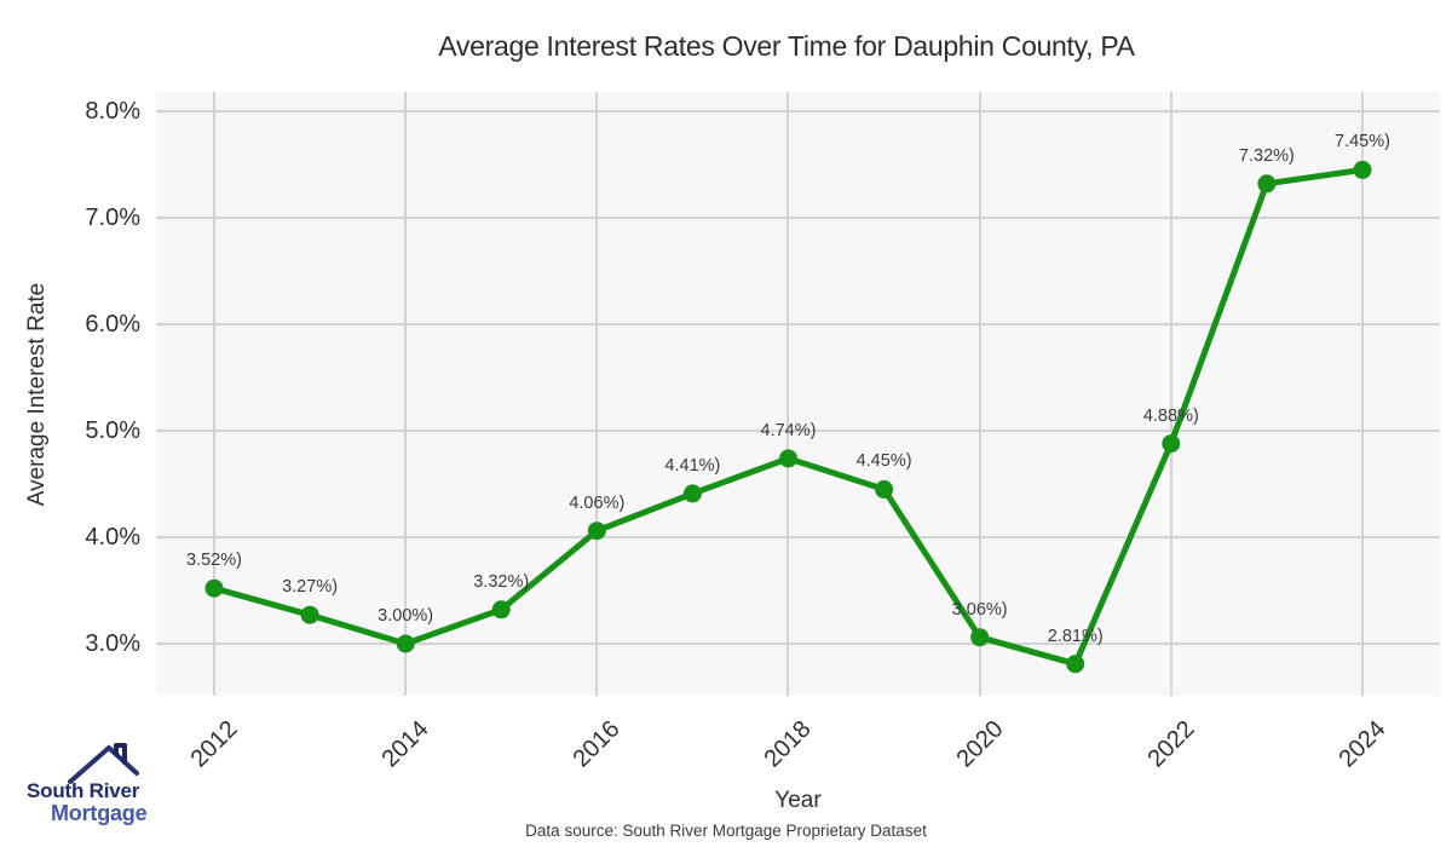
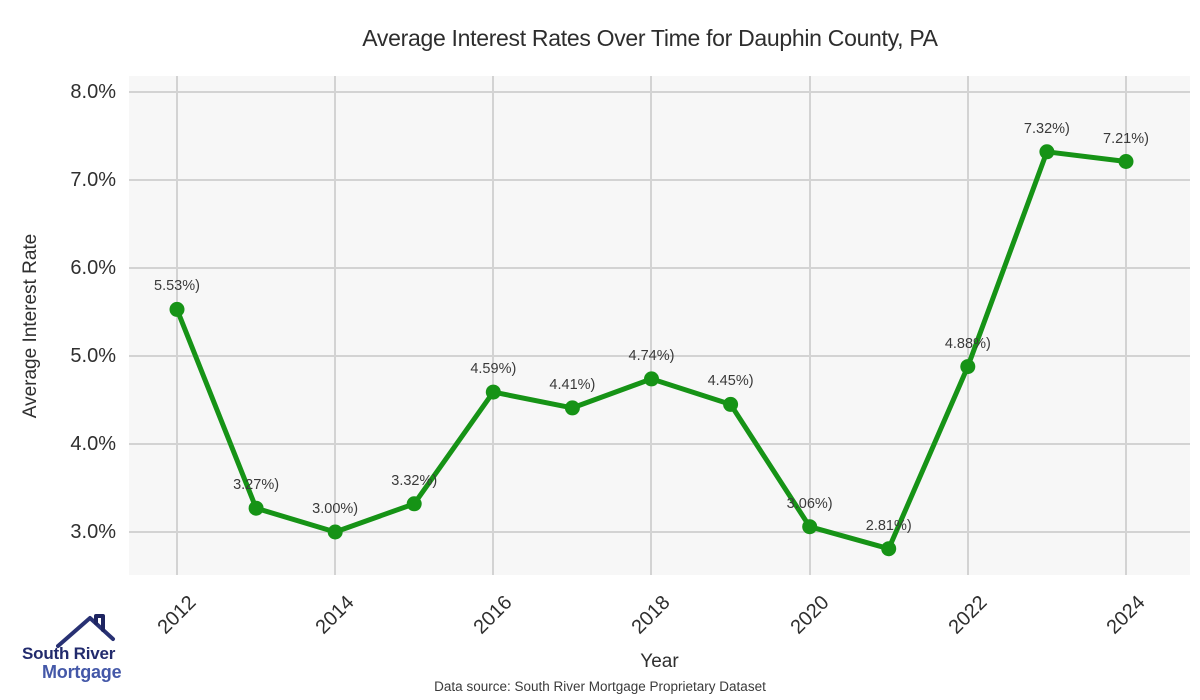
2012: 3.52% -> 5.53%
2016: 4.06% -> 4.59%
2024: 7.45% -> 7.21%
